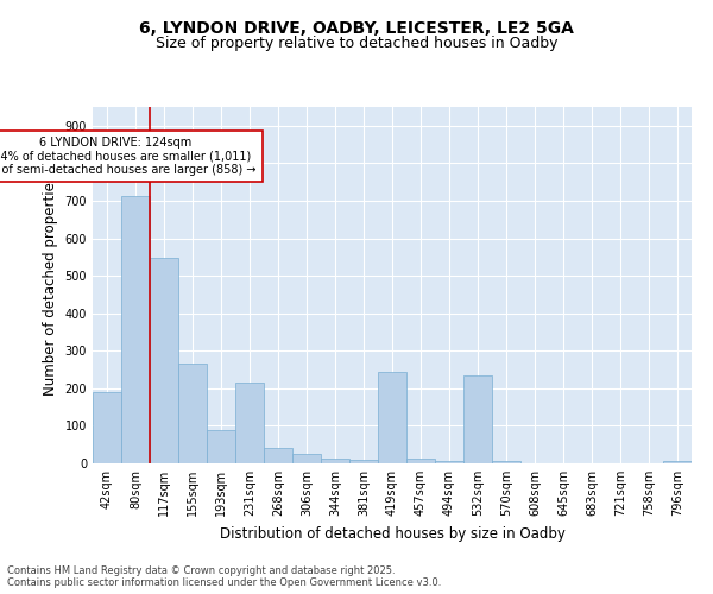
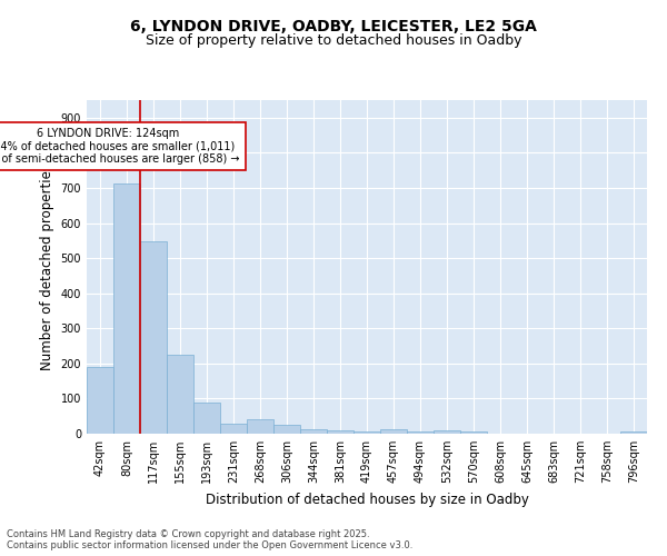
155sqm: 265 -> 225
231sqm: 215 -> 30
419sqm: 245 -> 5
532sqm: 235 -> 8
